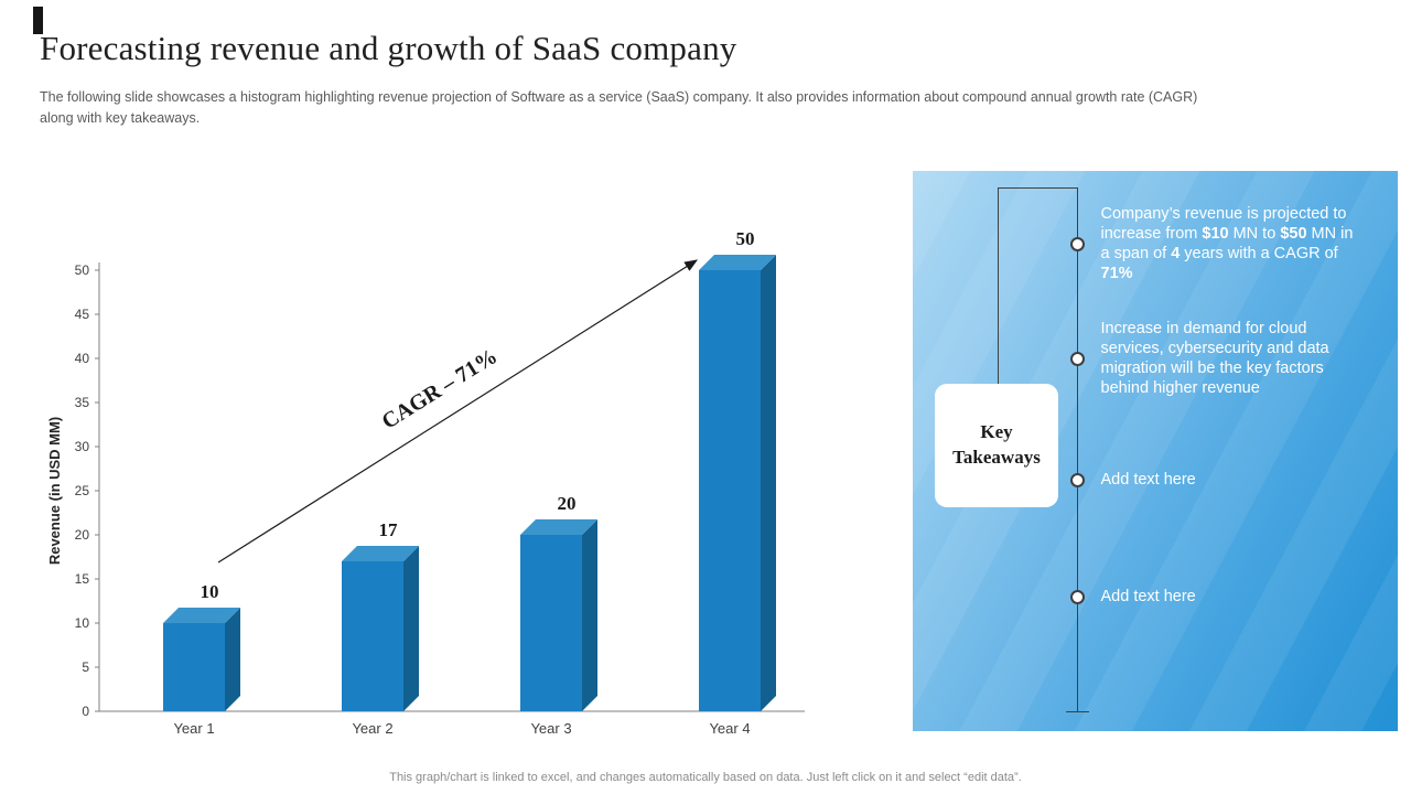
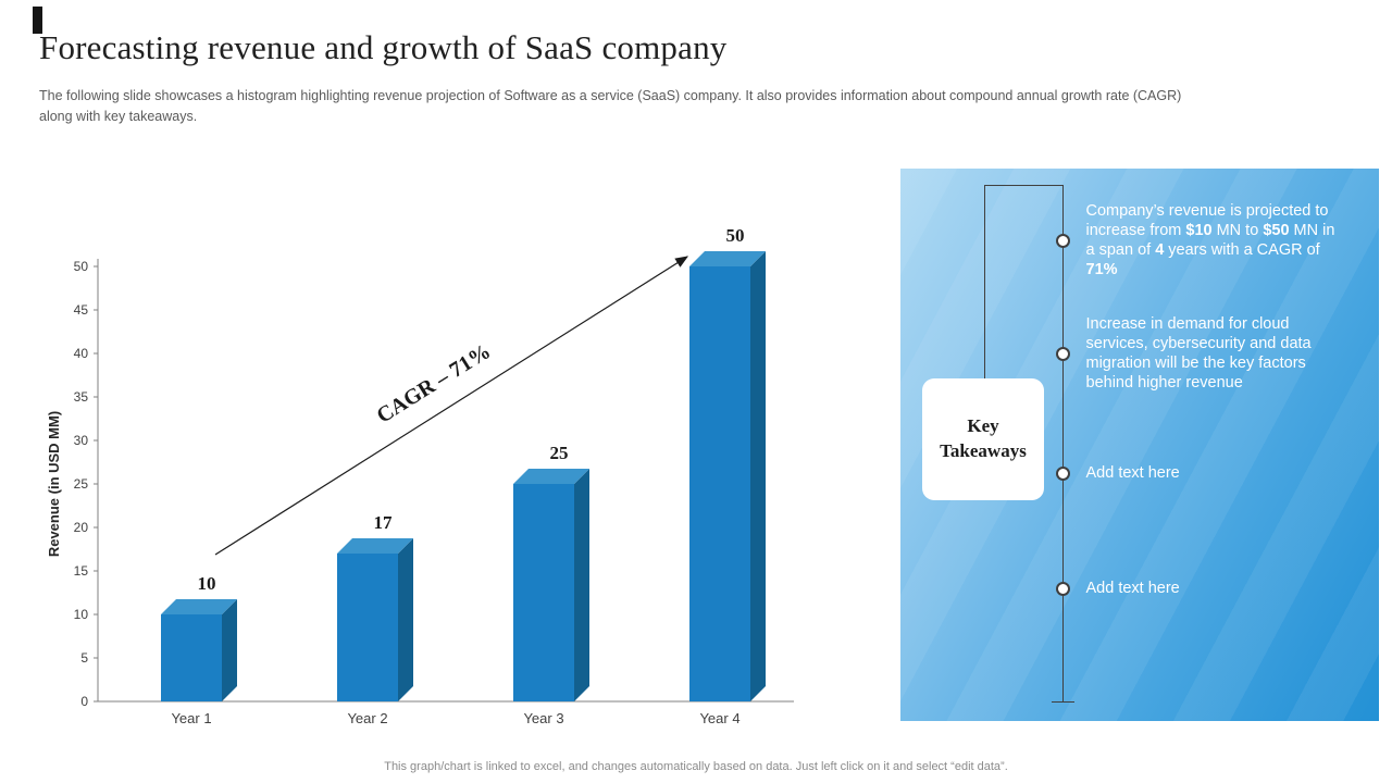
Year 3: 20 -> 25
